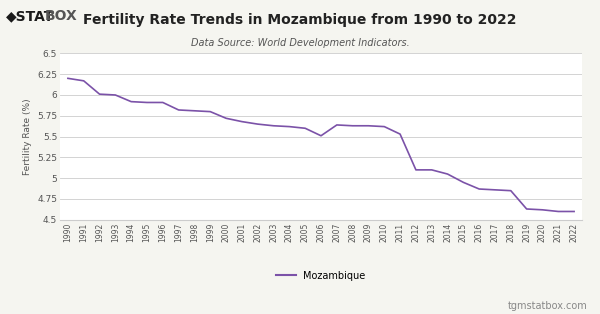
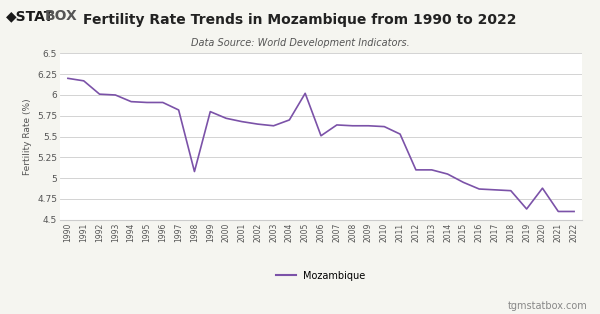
1998: 5.81 -> 5.08
2004: 5.62 -> 5.70
2005: 5.60 -> 6.02
2020: 4.62 -> 4.88
